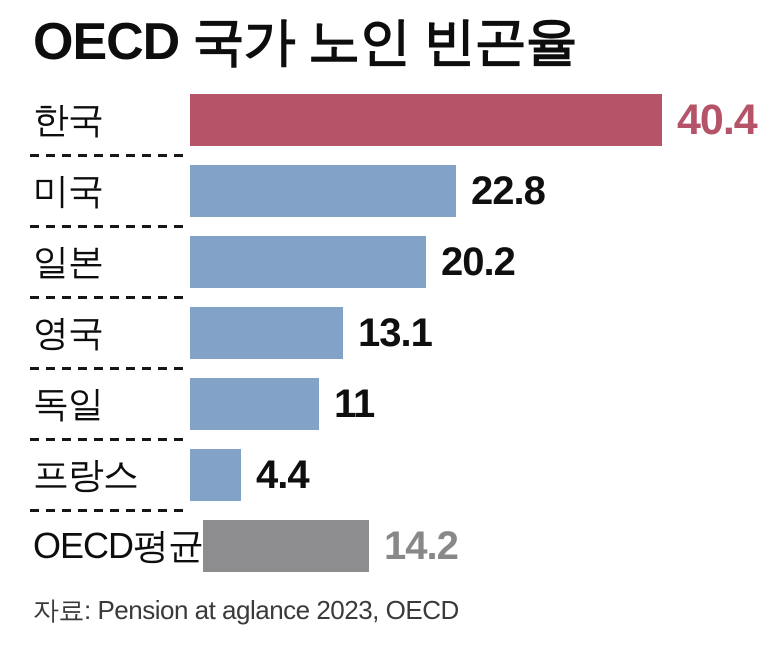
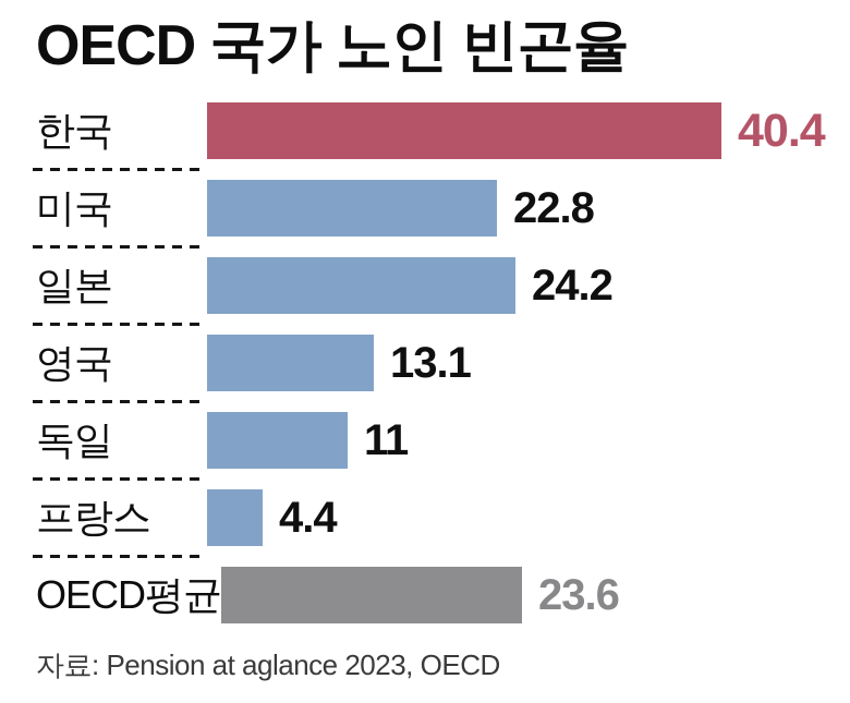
일본: 20.2 -> 24.2
OECD평균: 14.2 -> 23.6
